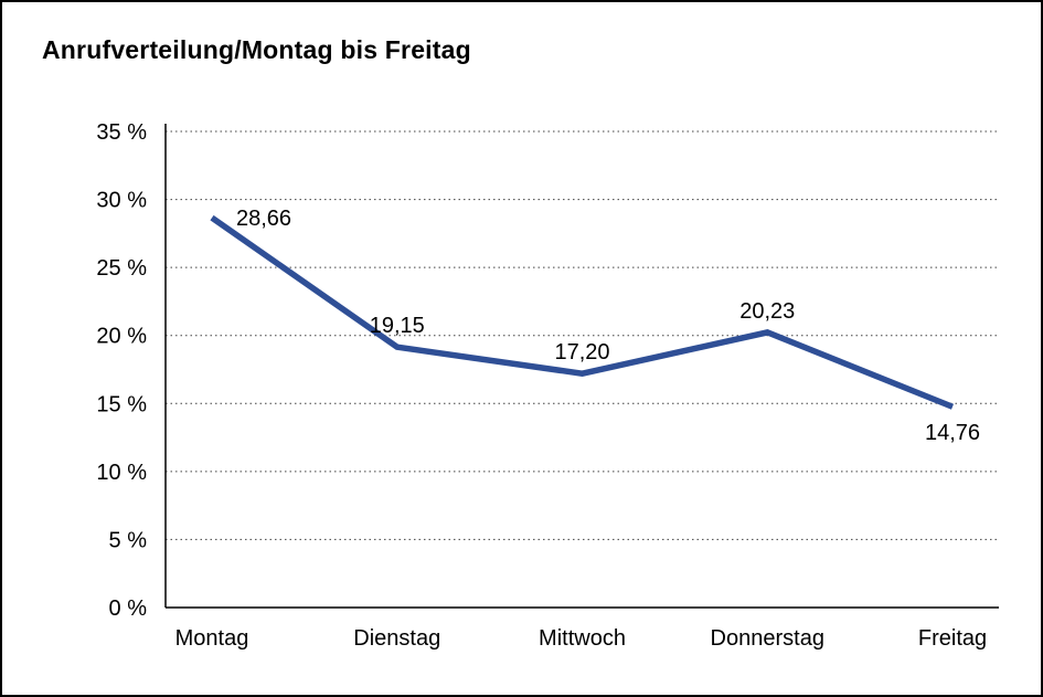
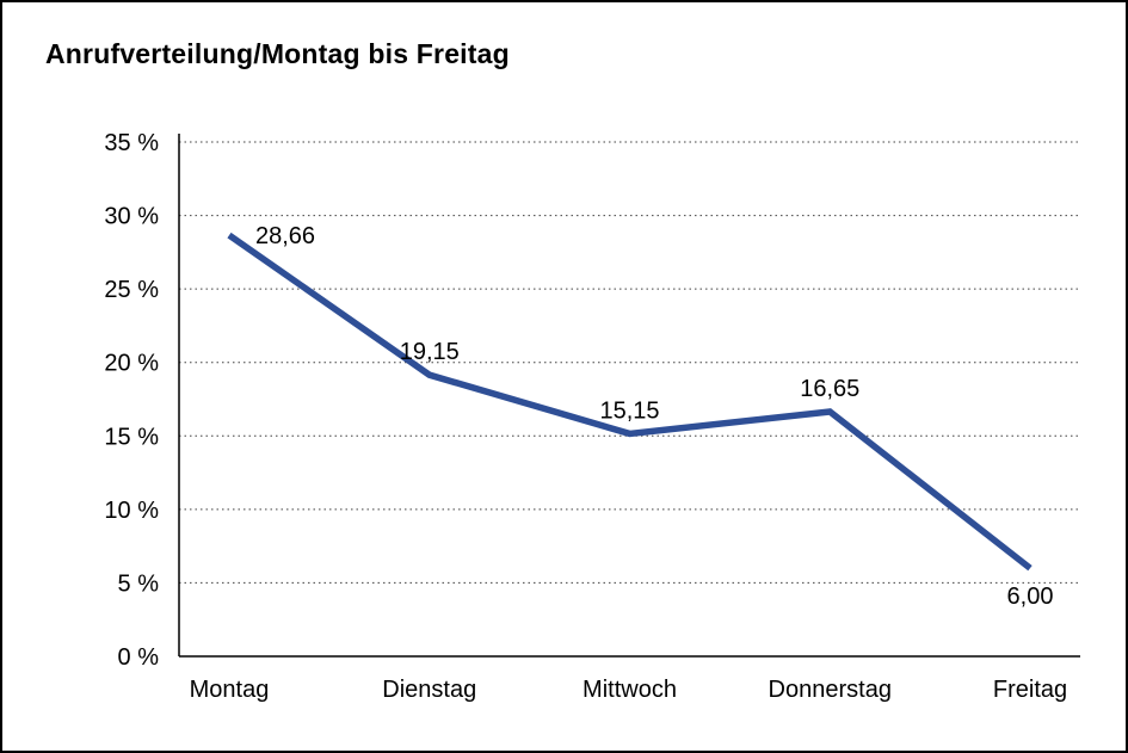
Mittwoch: 17,20 -> 15,15
Donnerstag: 20,23 -> 16,65
Freitag: 14,76 -> 6,00
